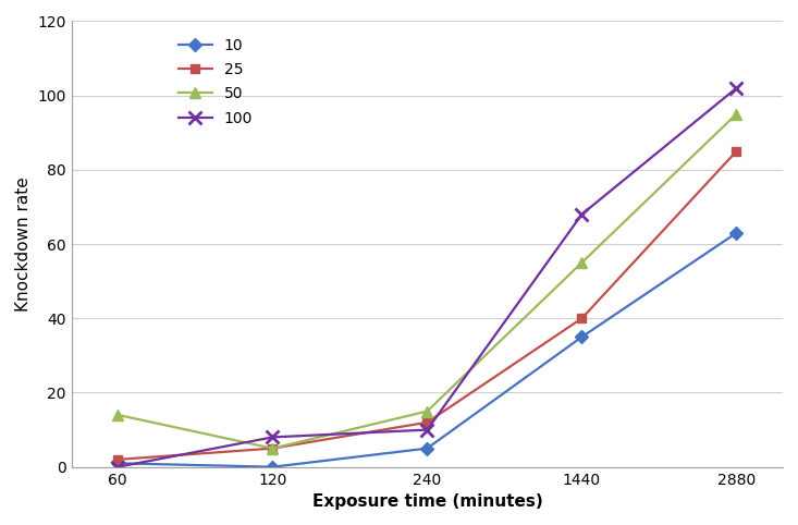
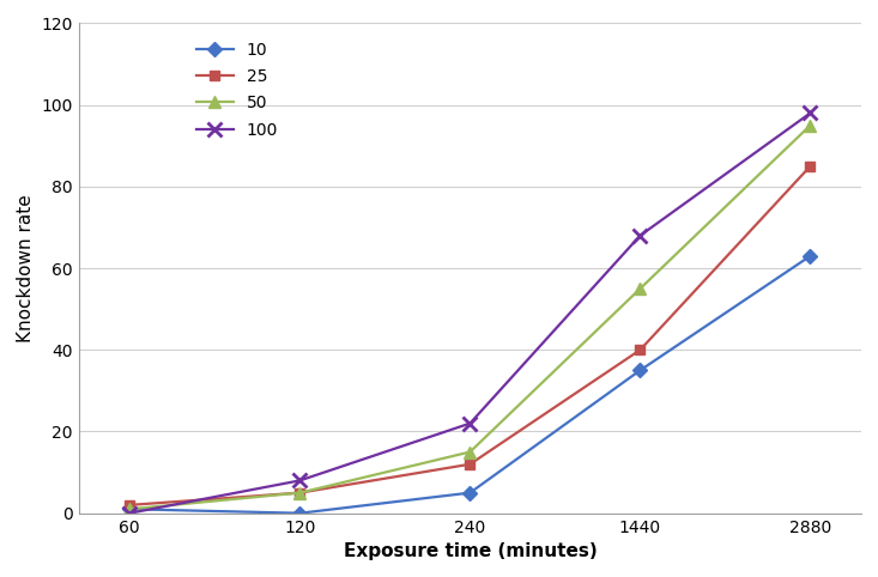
50/60: 14 -> 1
100/240: 10 -> 22
100/2880: 102 -> 98
